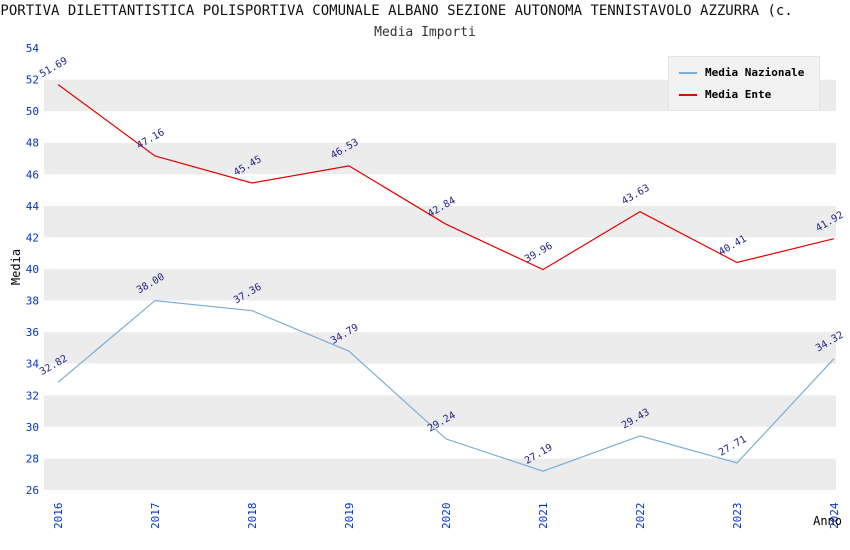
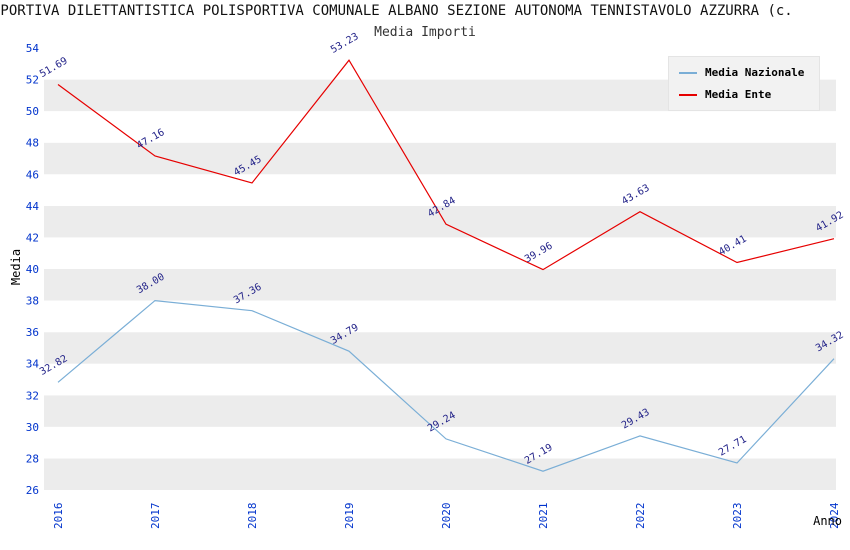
Media Ente/2019: 46.53 -> 53.23
